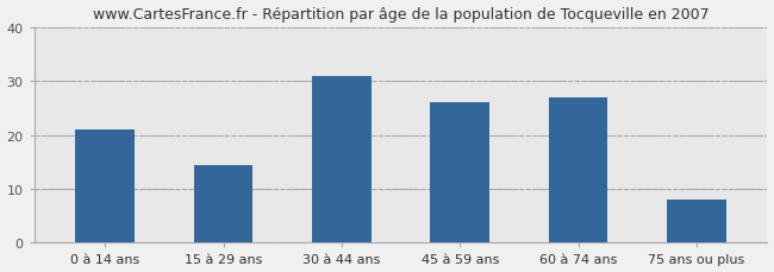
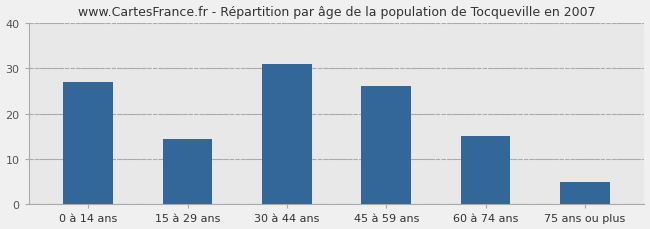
0 à 14 ans: 21.0 -> 27.0
60 à 74 ans: 27.0 -> 15.0
75 ans ou plus: 8.0 -> 5.0
